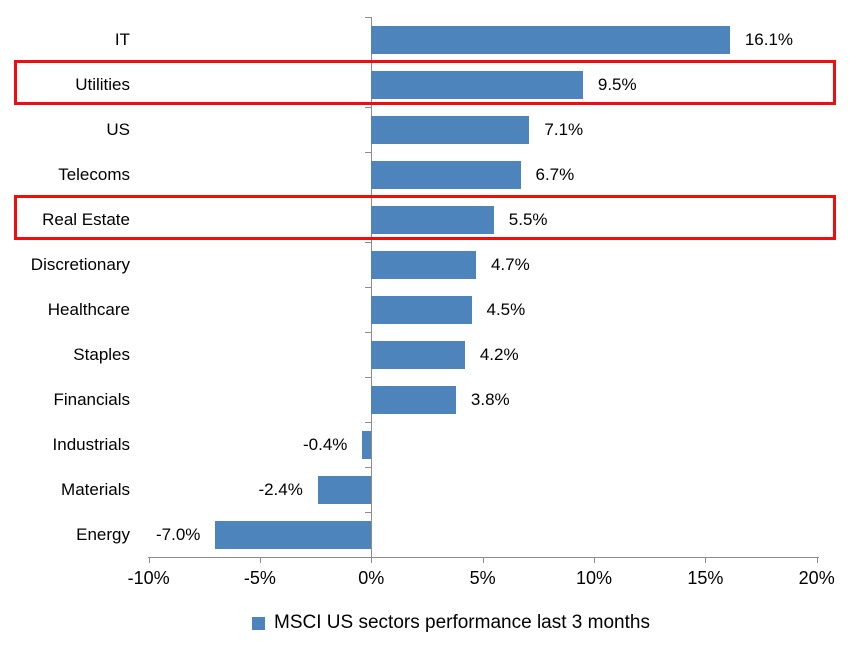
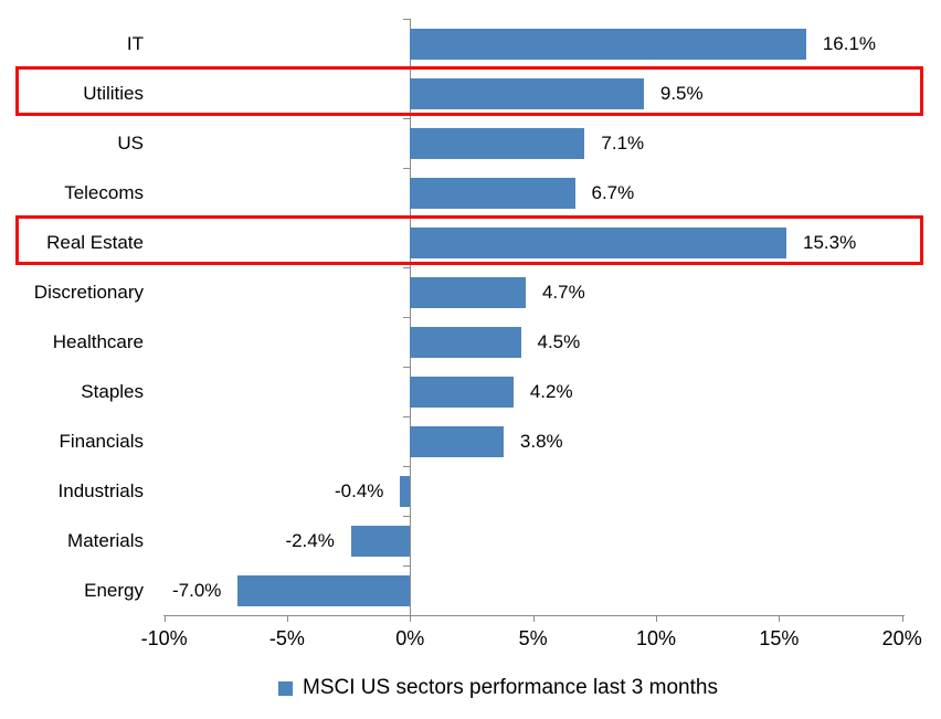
Real Estate: 5.5% -> 15.3%
